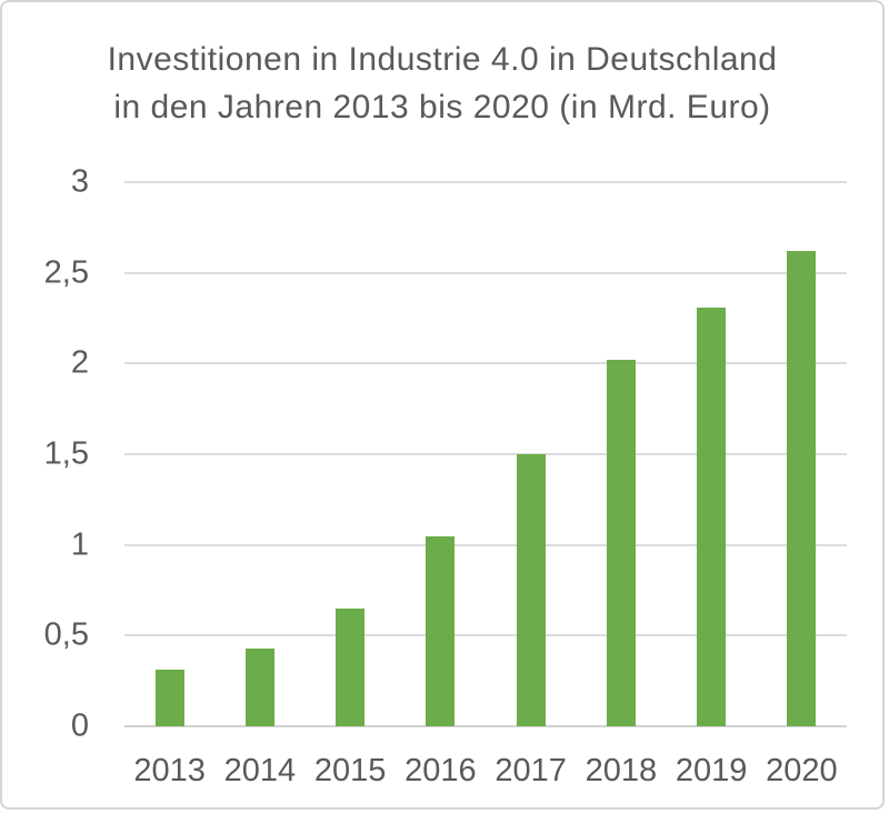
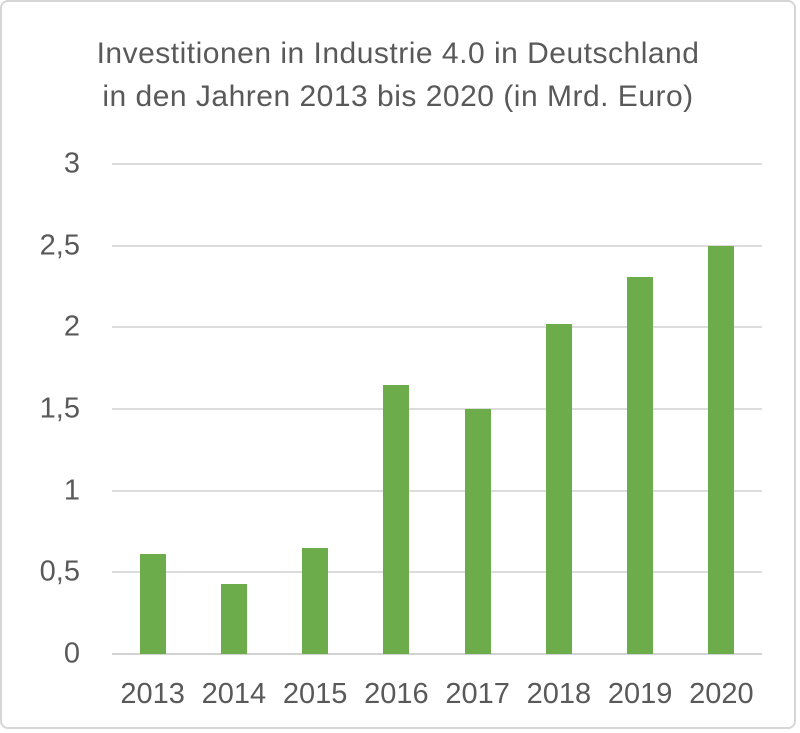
2013: 0.31 -> 0.61
2016: 1.05 -> 1.65
2020: 2.62 -> 2.50
